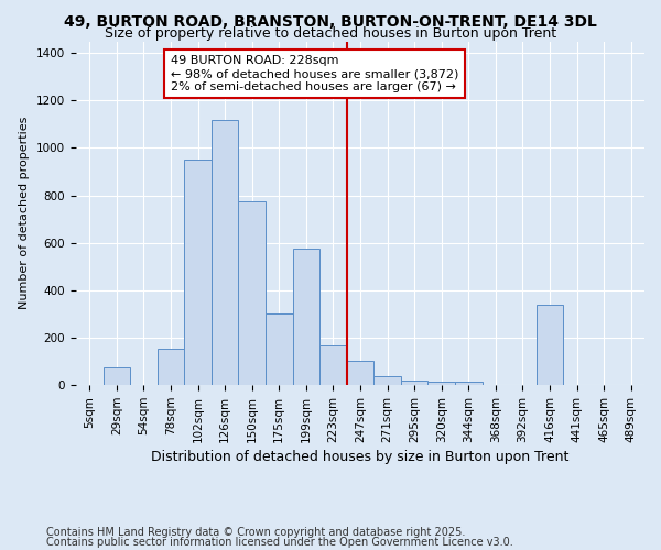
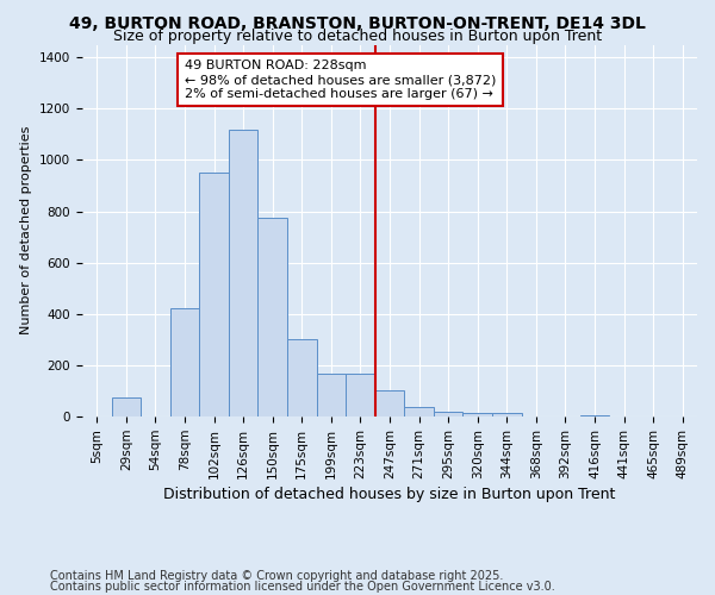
78sqm: 155 -> 420
199sqm: 575 -> 165
416sqm: 340 -> 5
